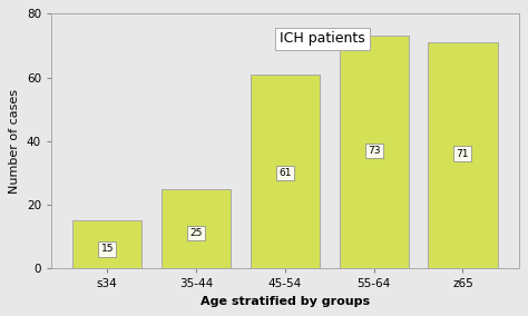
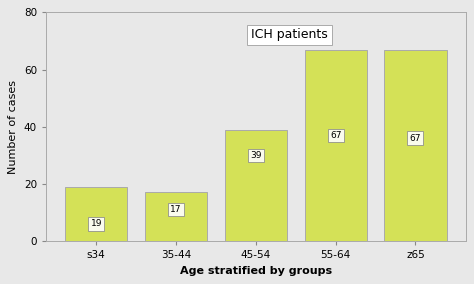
s34: 15 -> 19
35-44: 25 -> 17
45-54: 61 -> 39
55-64: 73 -> 67
z65: 71 -> 67
